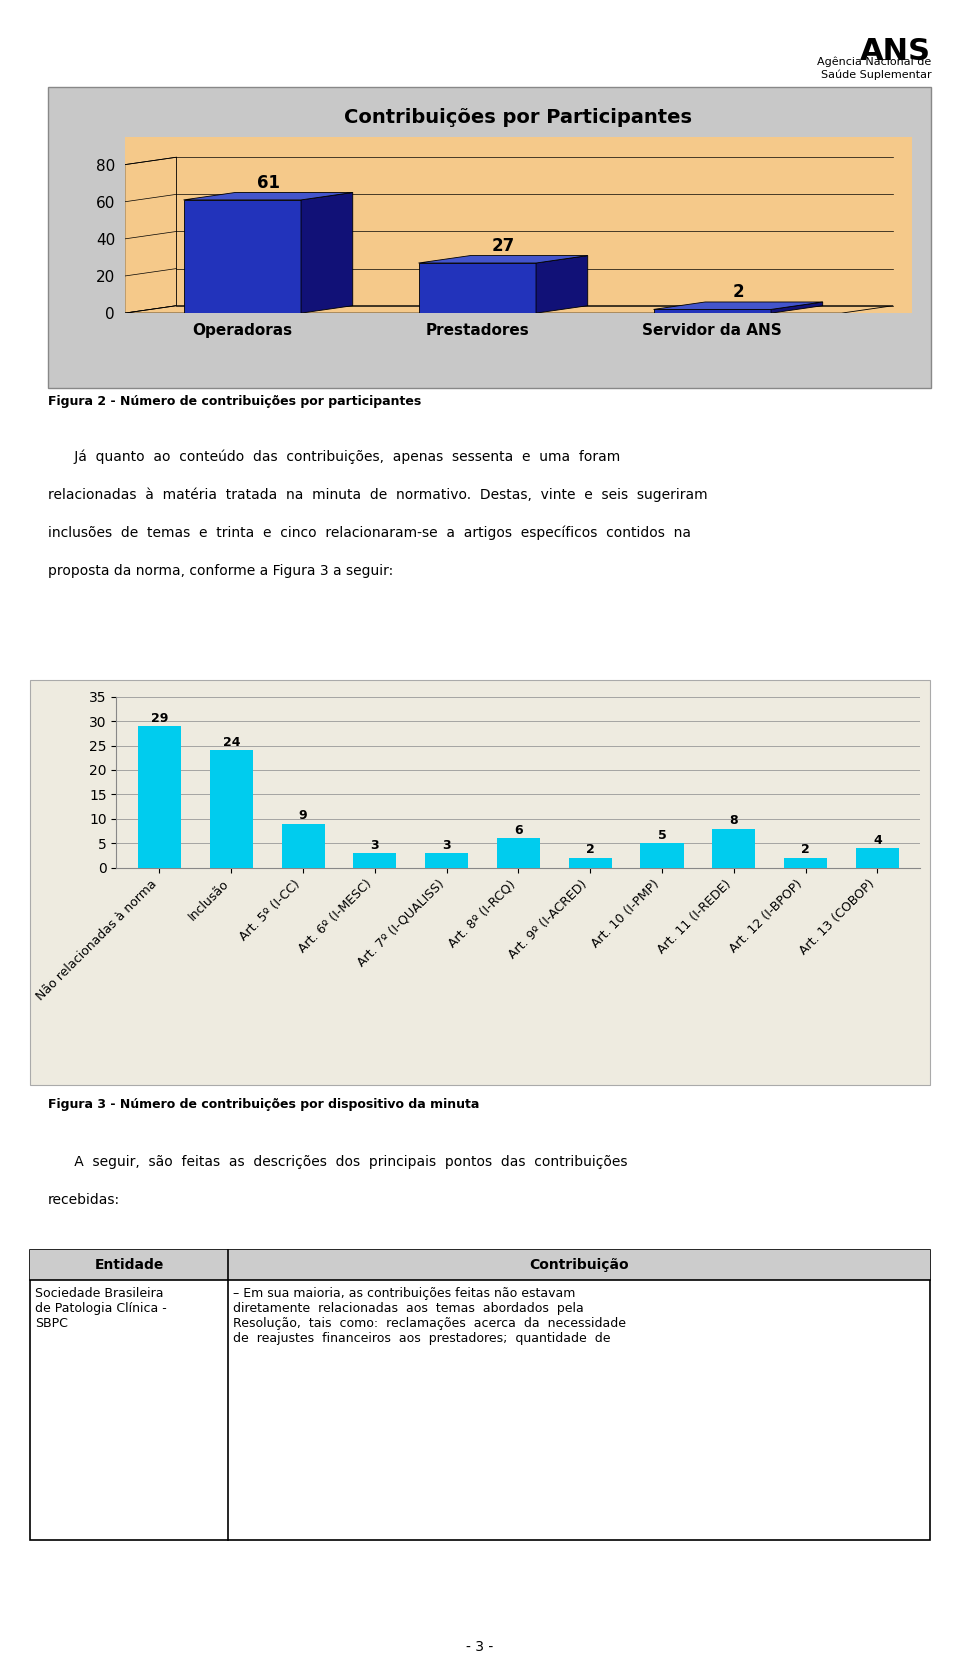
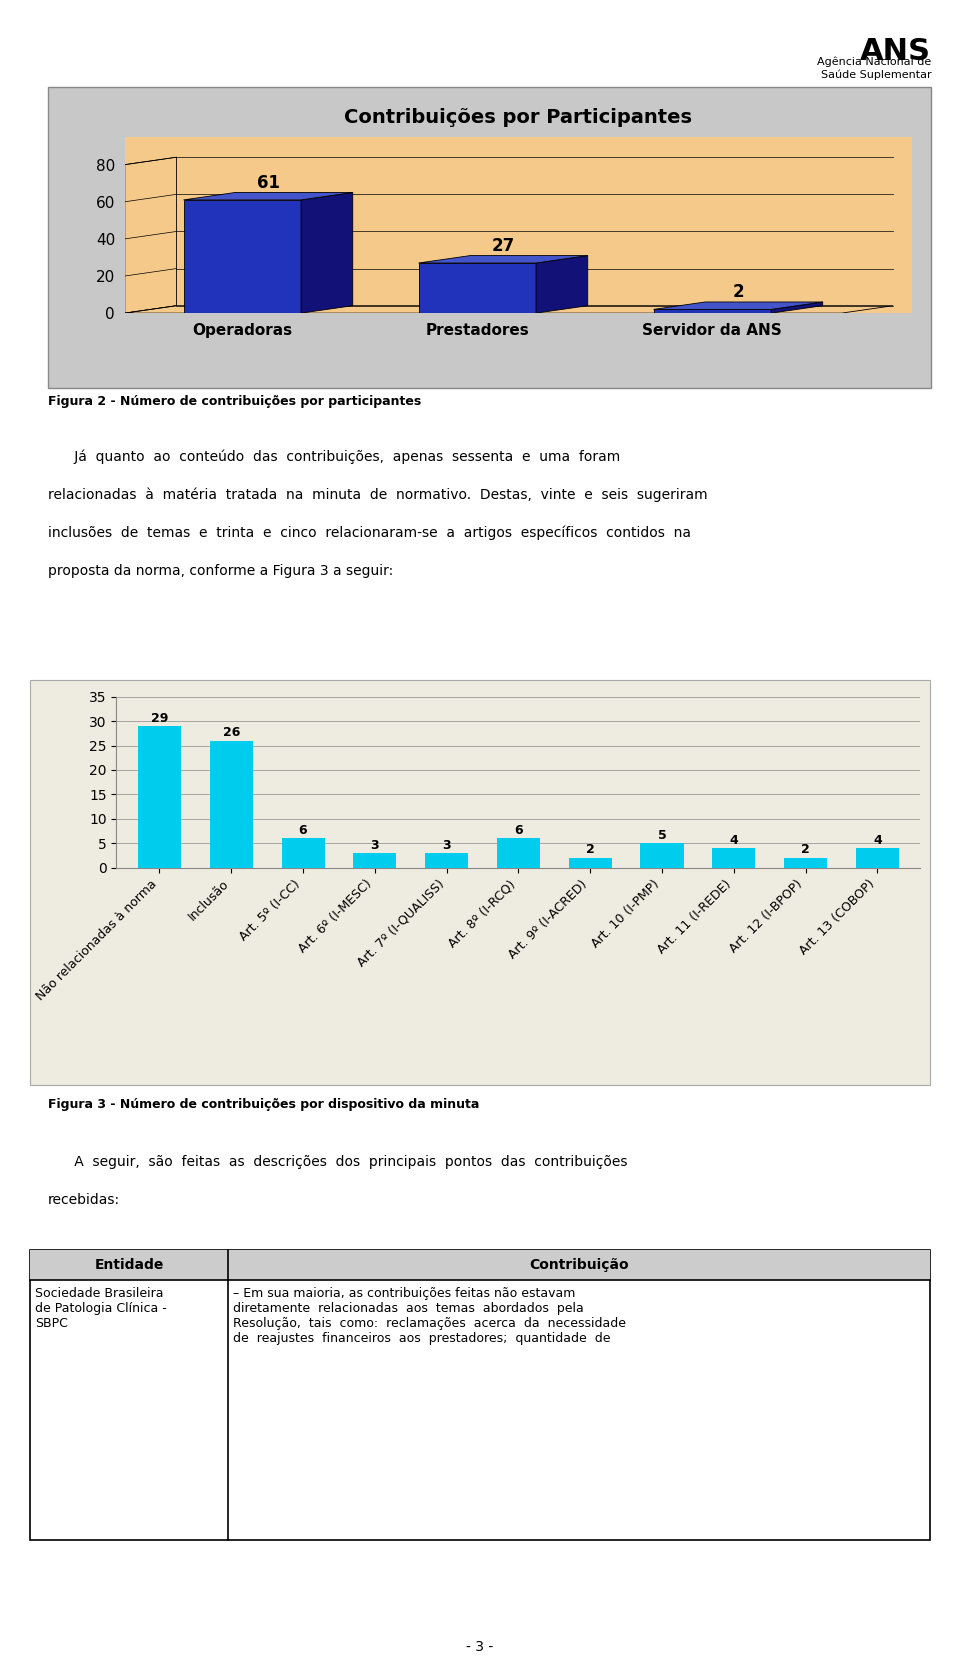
Inclusão: 24 -> 26
Art. 5º (I-CC): 9 -> 6
Art. 11 (I-REDE): 8 -> 4
